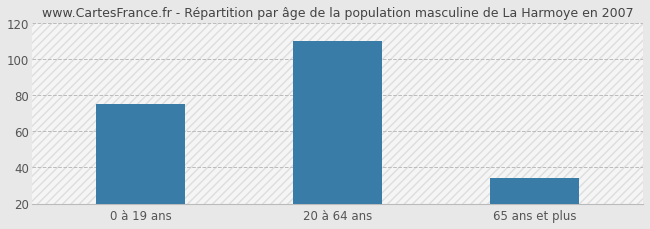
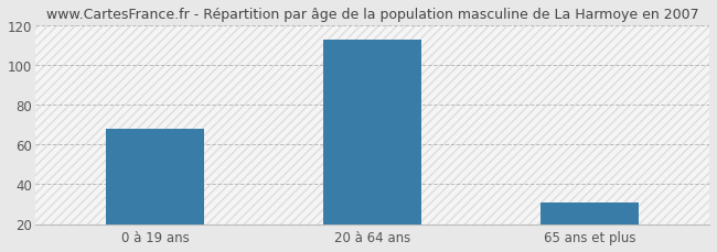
0 à 19 ans: 75 -> 68
20 à 64 ans: 110 -> 113
65 ans et plus: 34 -> 31
